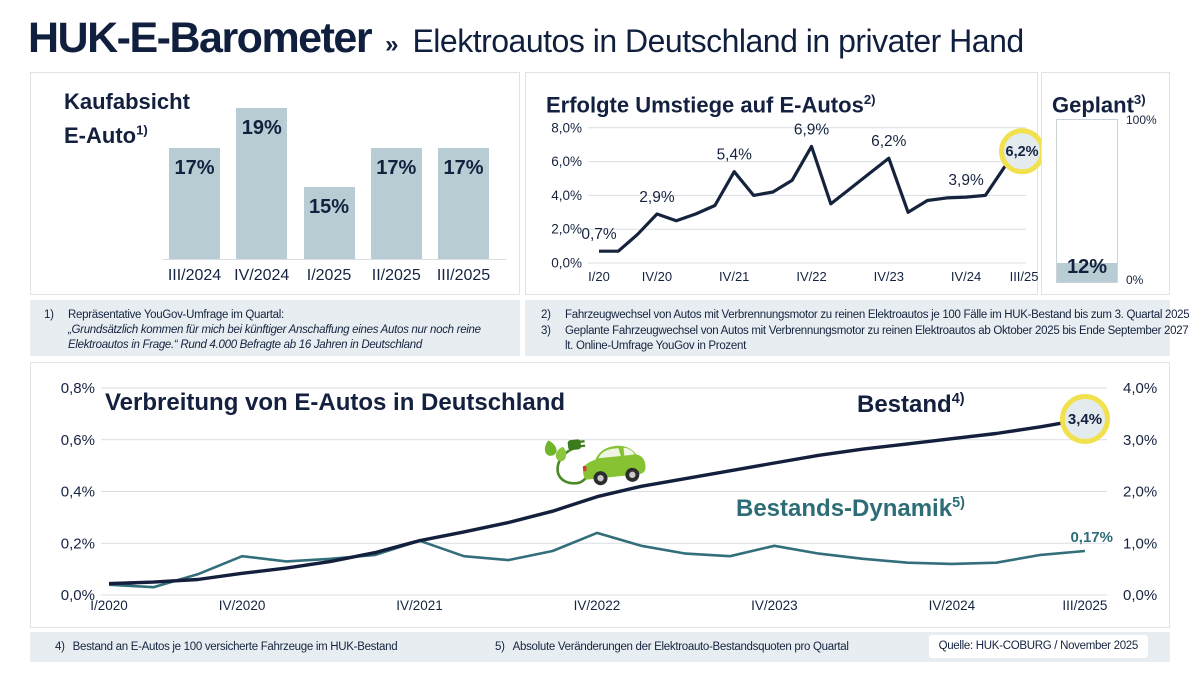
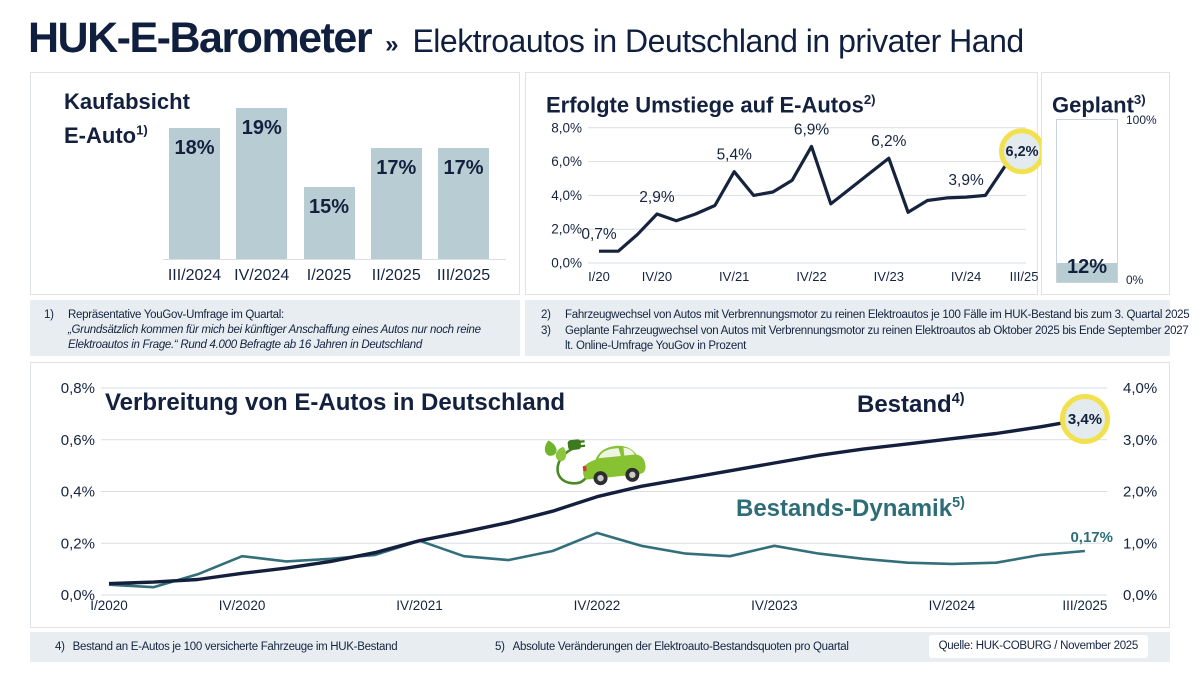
Kaufabsicht E-Auto 1)/III/2024: 17% -> 18%
